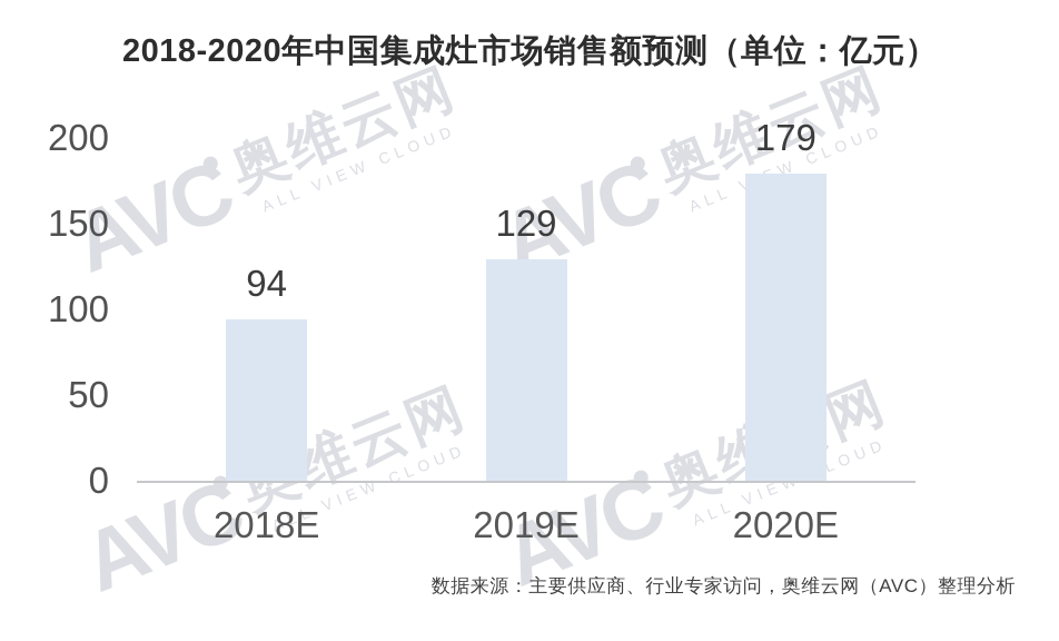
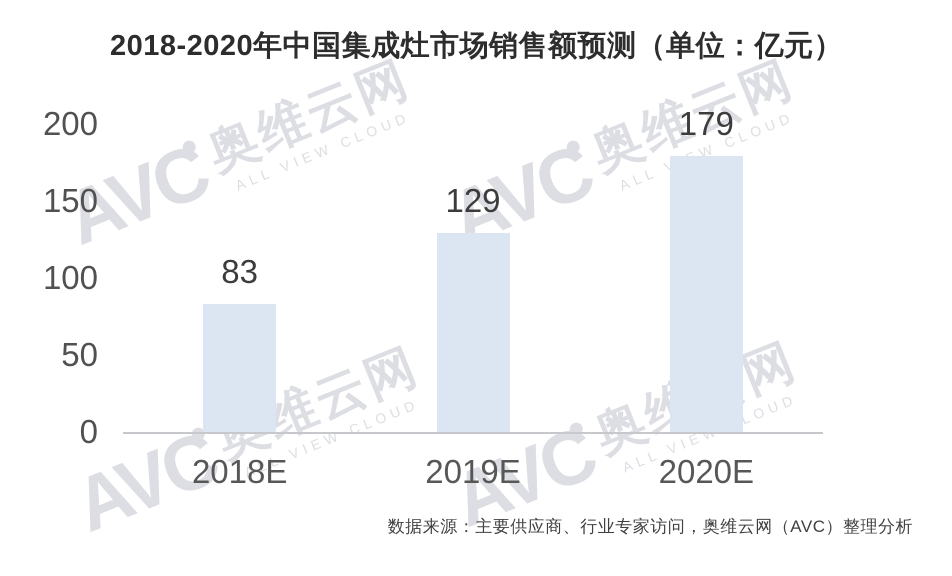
2018E: 94 -> 83
